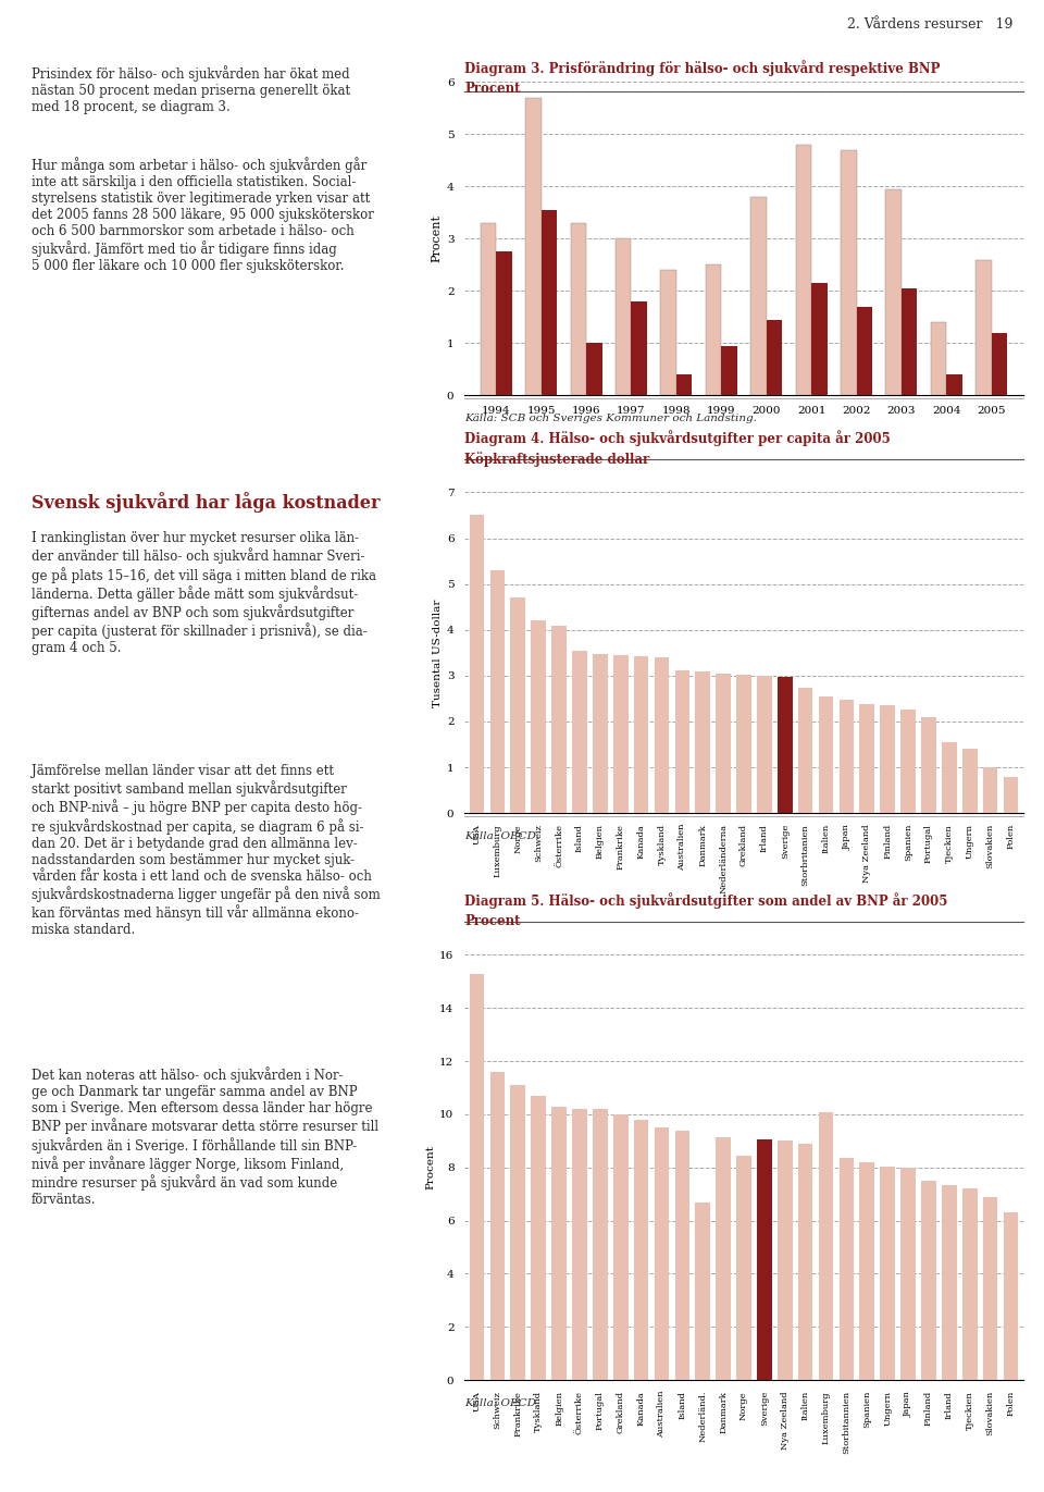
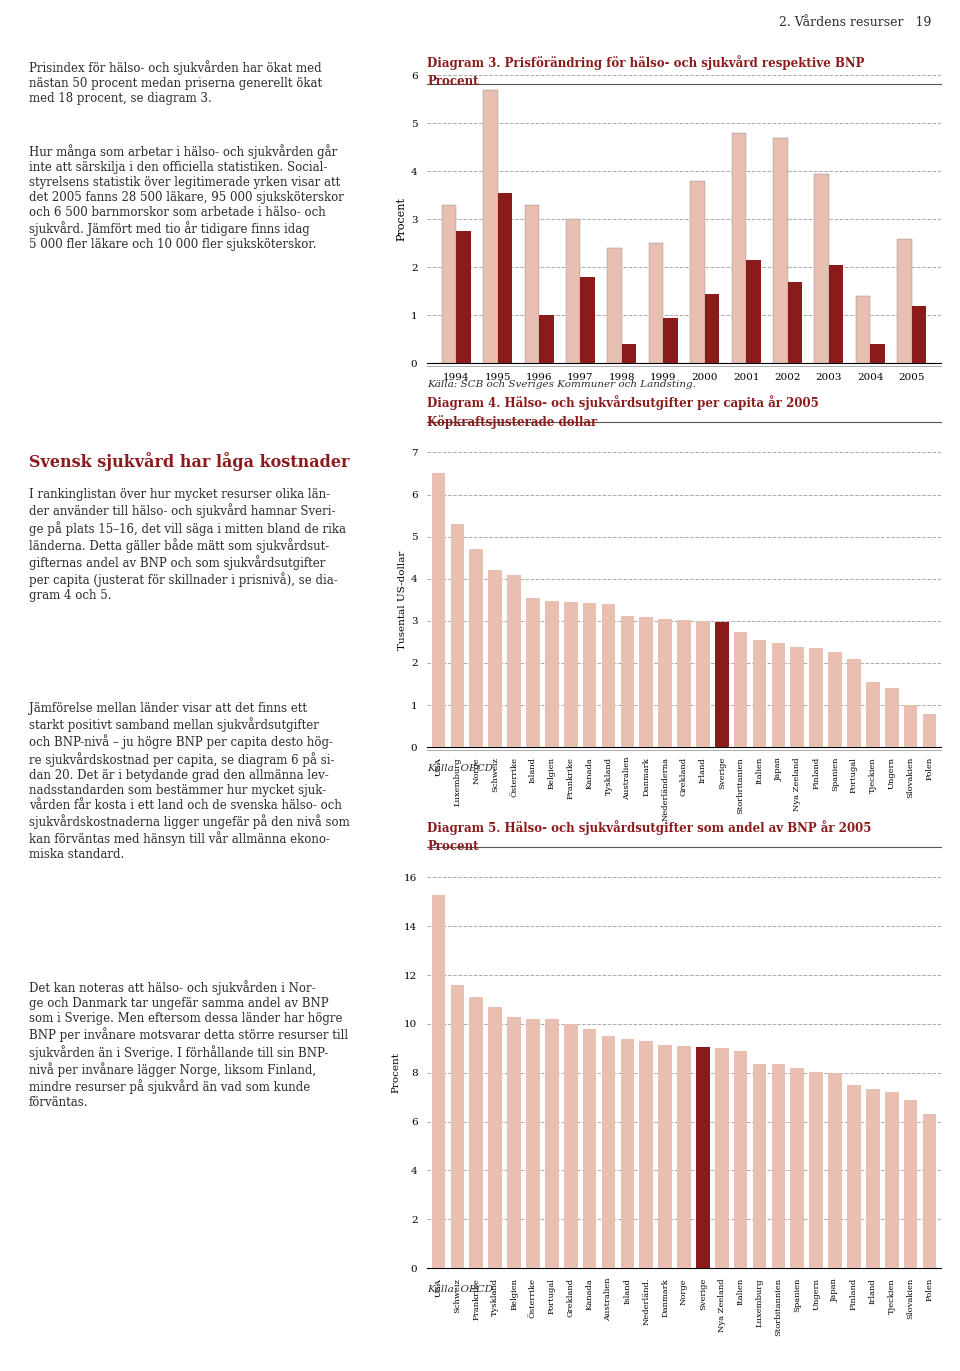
Nederländ.: 6.70 -> 9.30
Norge: 8.45 -> 9.10
Luxemburg: 10.10 -> 8.35
